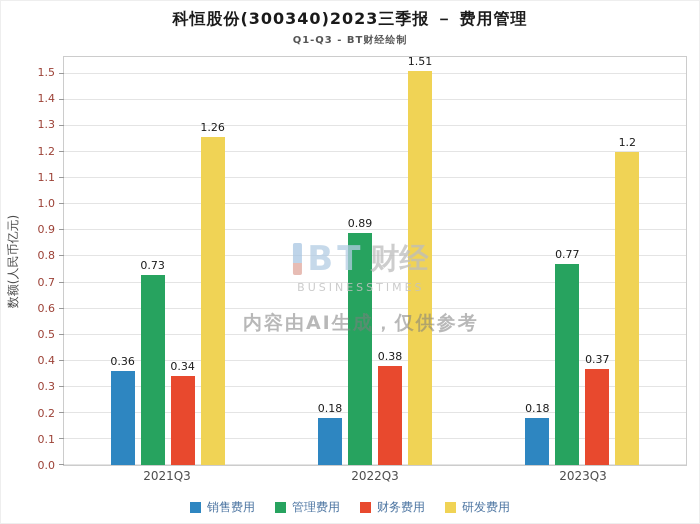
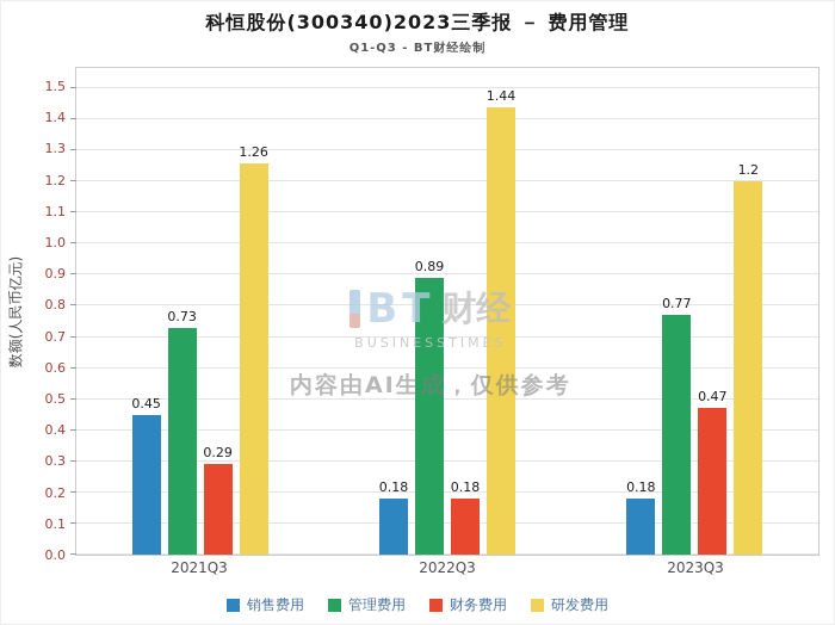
销售费用/2021Q3: 0.36 -> 0.45
财务费用/2021Q3: 0.34 -> 0.29
财务费用/2022Q3: 0.38 -> 0.18
研发费用/2022Q3: 1.51 -> 1.44
财务费用/2023Q3: 0.37 -> 0.47
